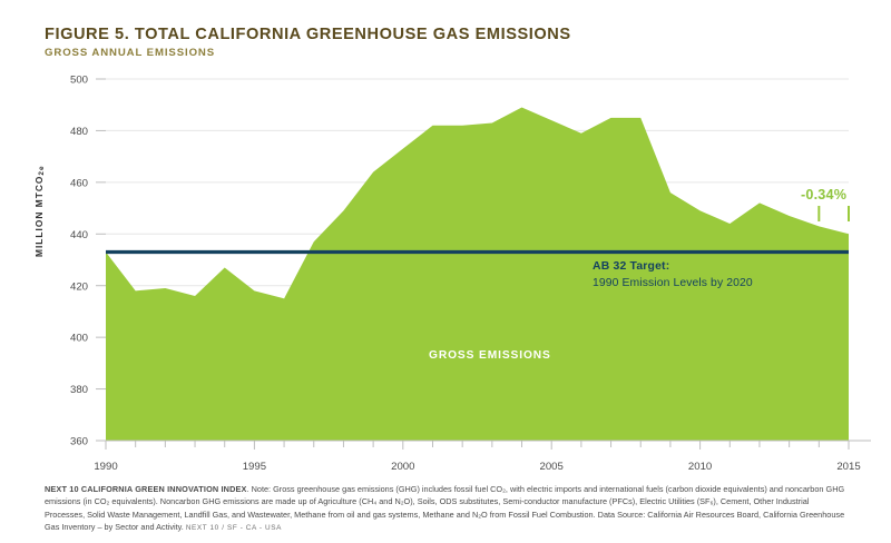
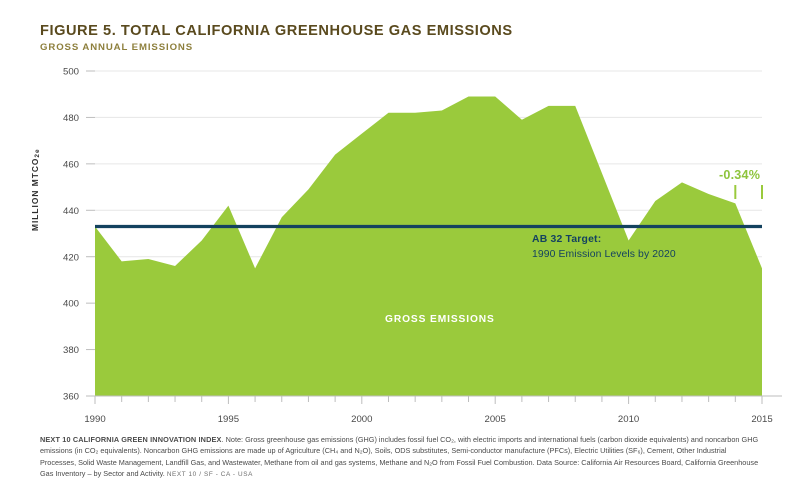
1995: 418 -> 442
2005: 484 -> 489
2010: 449 -> 427
2015: 440 -> 415
